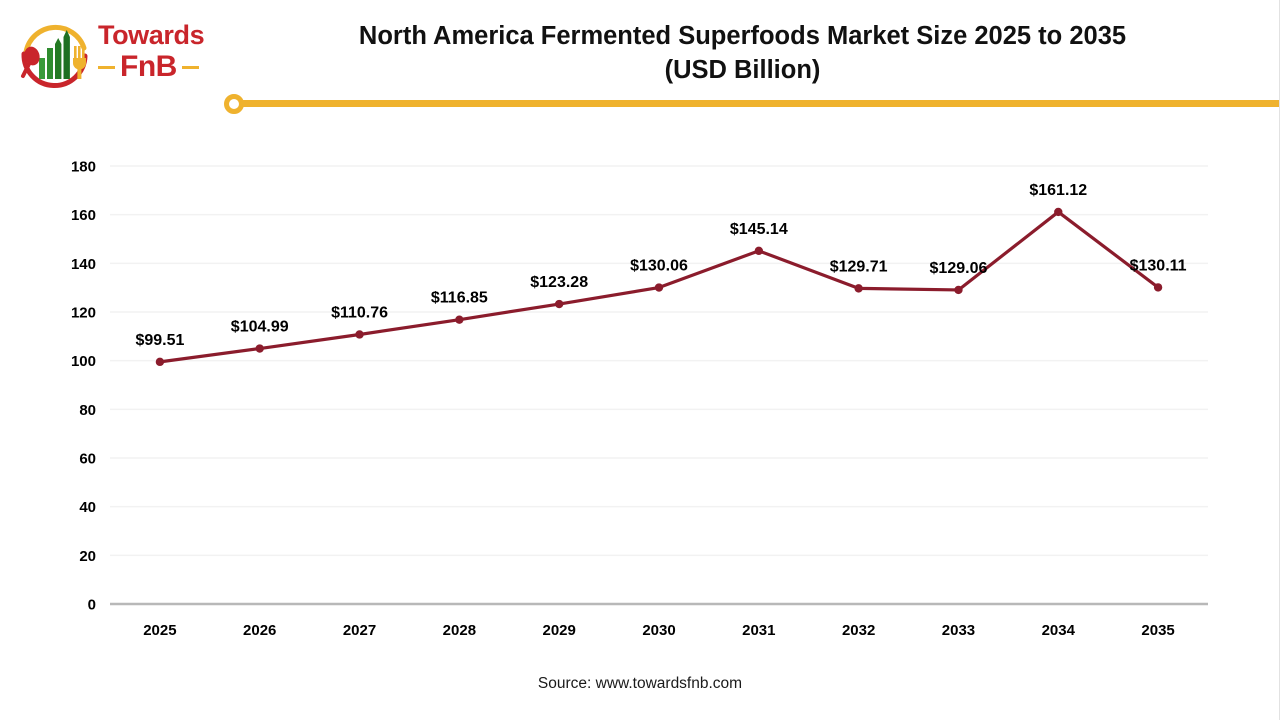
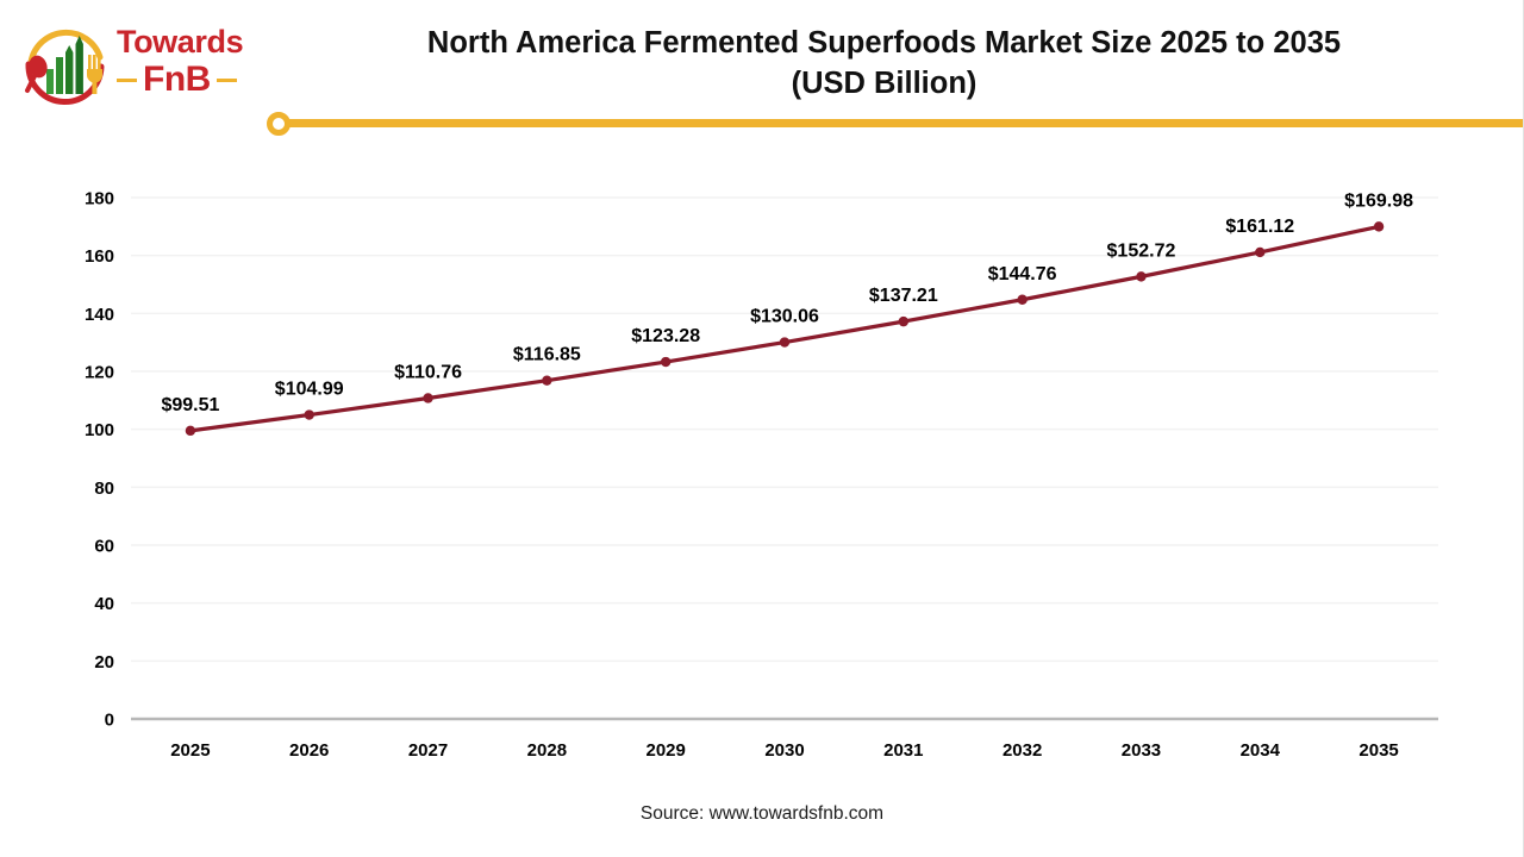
2031: $145.14 -> $137.21
2032: $129.71 -> $144.76
2033: $129.06 -> $152.72
2035: $130.11 -> $169.98
